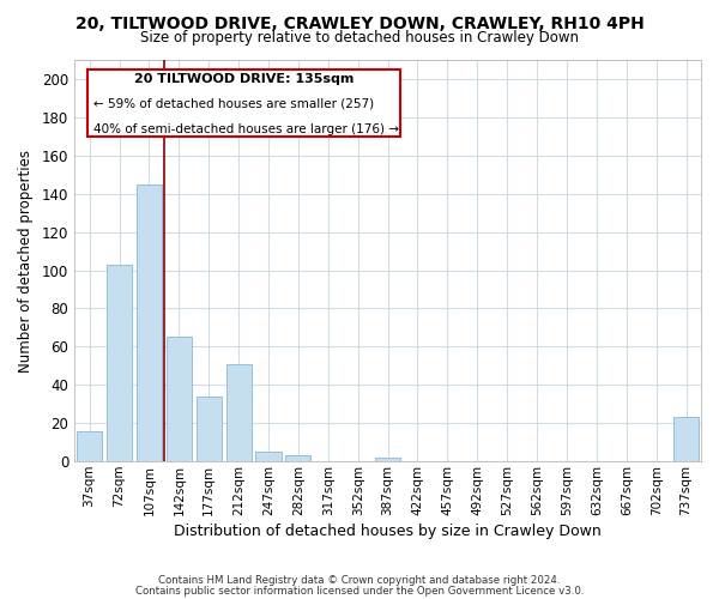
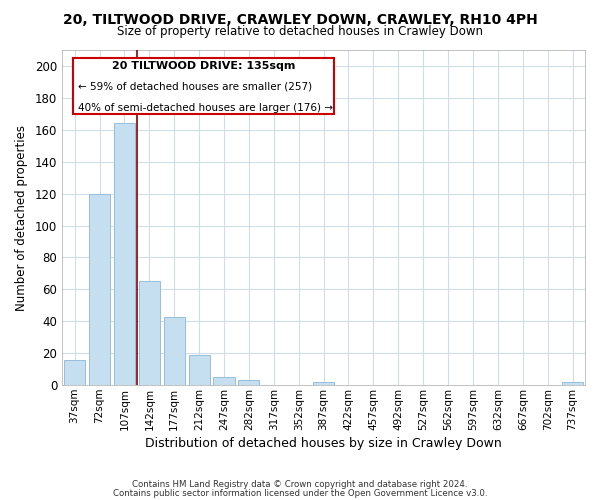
72sqm: 103 -> 120
107sqm: 145 -> 164
177sqm: 34 -> 43
212sqm: 51 -> 19
737sqm: 23 -> 2
